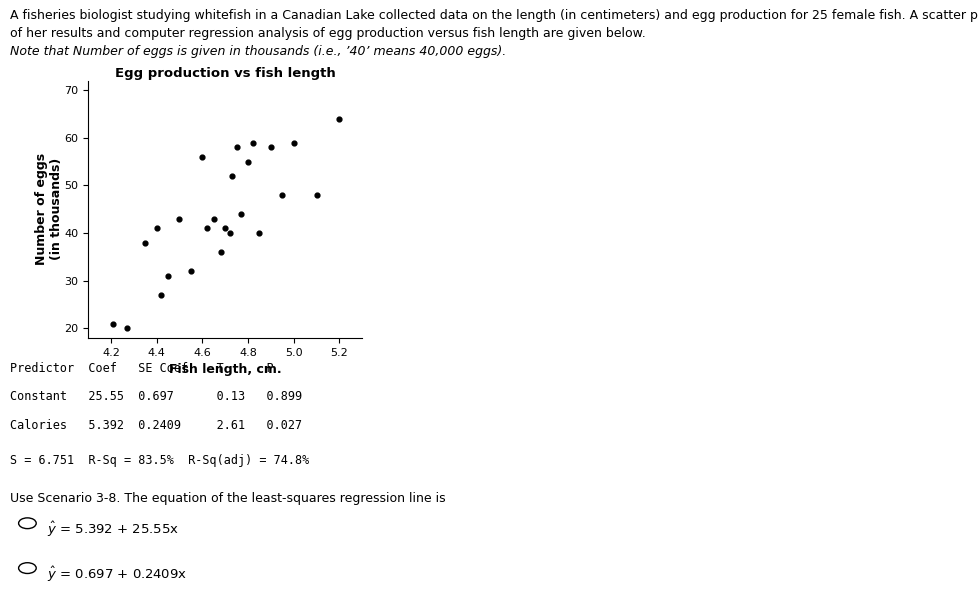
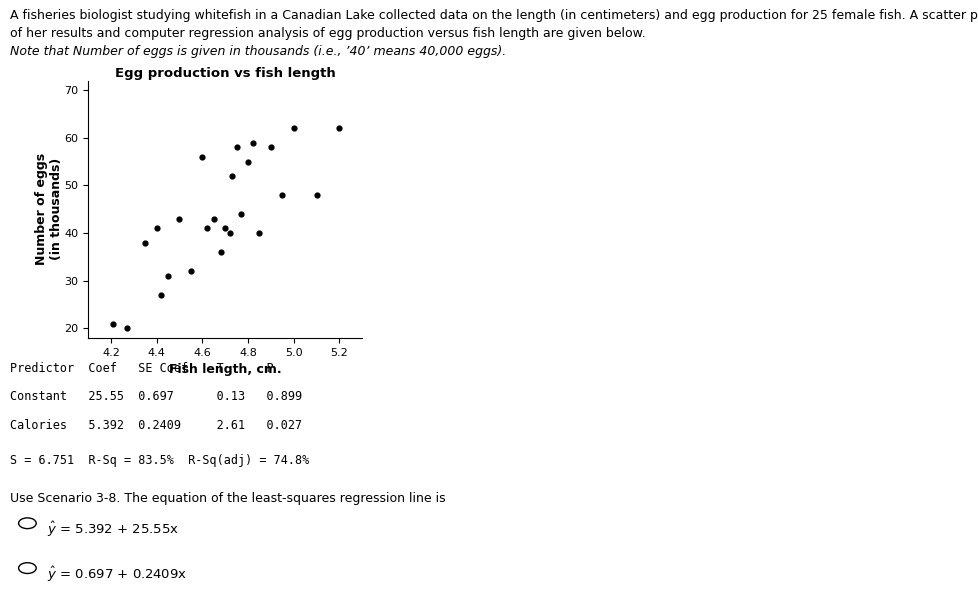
5.0: 59 -> 62
5.2: 64 -> 62
